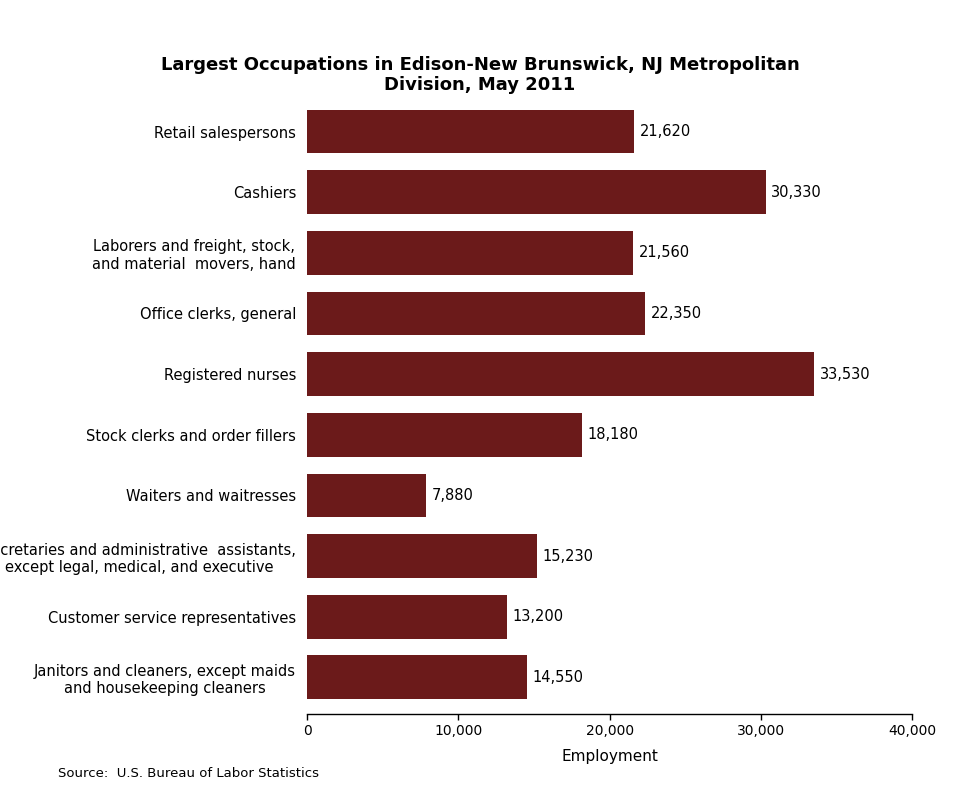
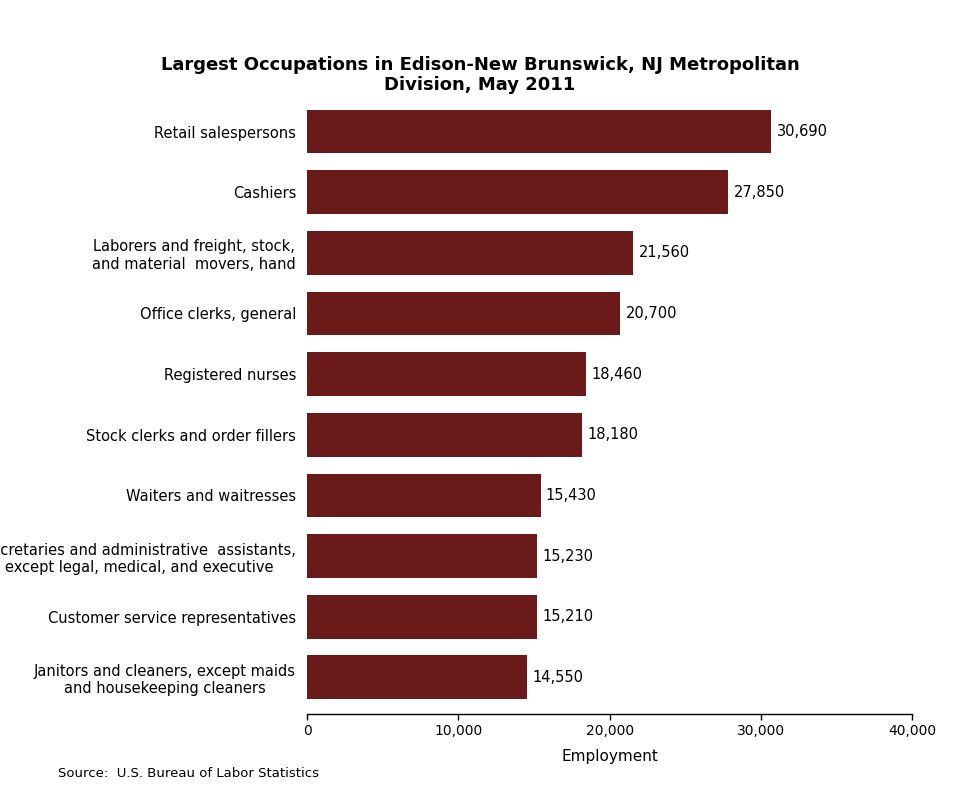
Retail salespersons: 21,620 -> 30,690
Cashiers: 30,330 -> 27,850
Office clerks, general: 22,350 -> 20,700
Registered nurses: 33,530 -> 18,460
Waiters and waitresses: 7,880 -> 15,430
Customer service representatives: 13,200 -> 15,210
